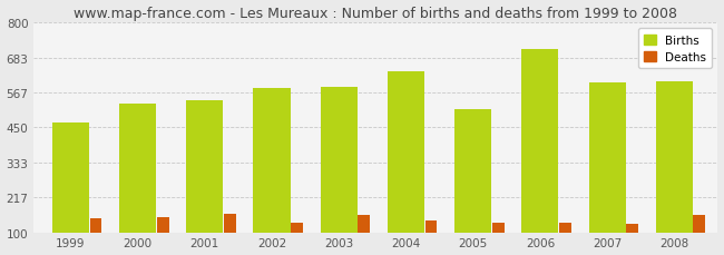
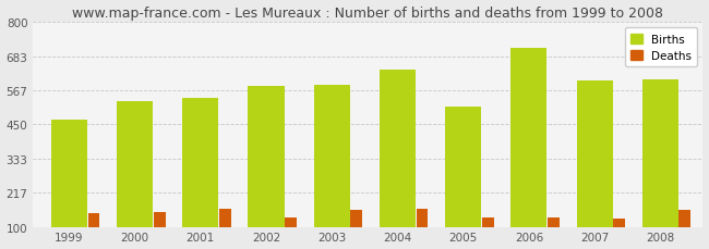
Deaths/2004: 138 -> 160
